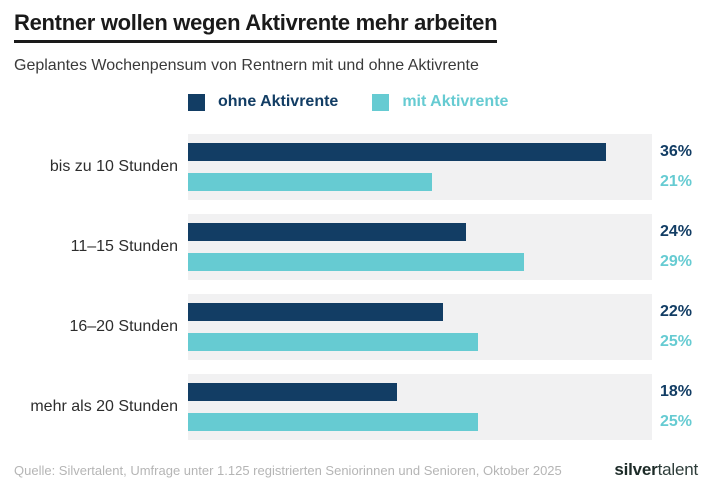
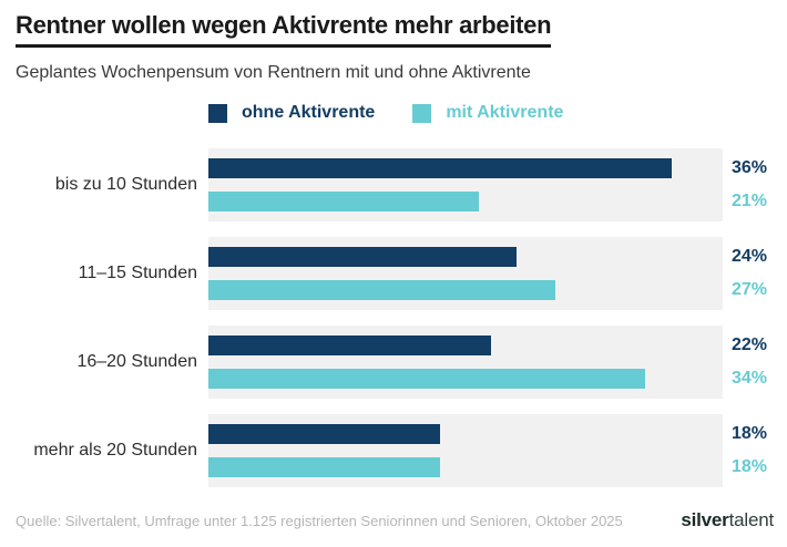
mit Aktivrente/11–15 Stunden: 29% -> 27%
mit Aktivrente/16–20 Stunden: 25% -> 34%
mit Aktivrente/mehr als 20 Stunden: 25% -> 18%
